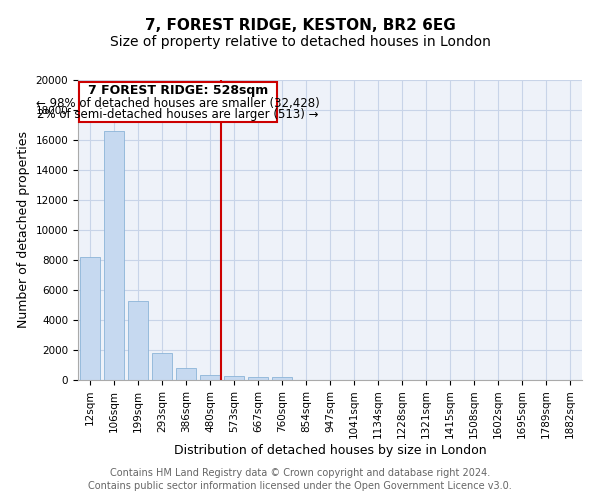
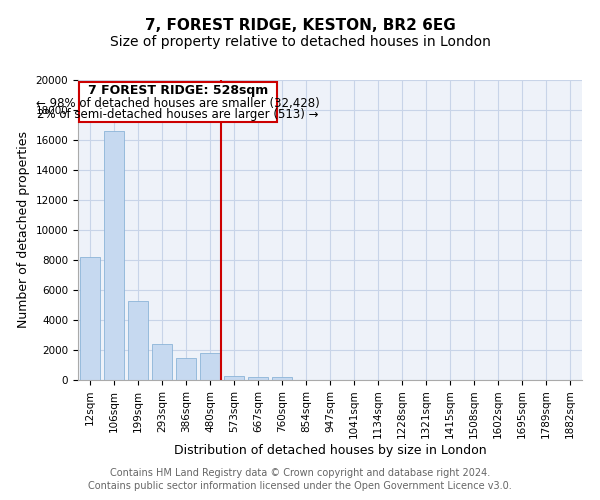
293sqm: 1800 -> 2400
386sqm: 800 -> 1500
480sqm: 400 -> 1800
